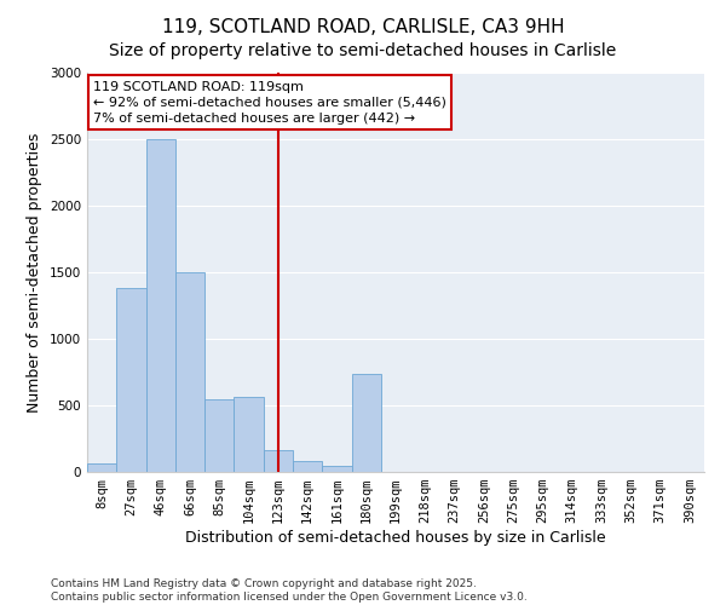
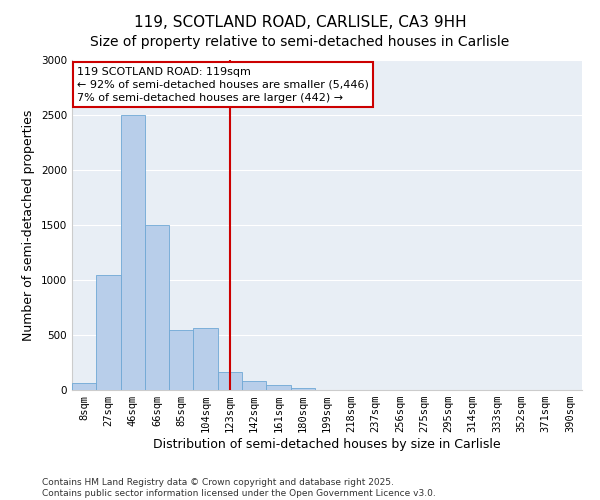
27sqm: 1380 -> 1050
180sqm: 740 -> 20
